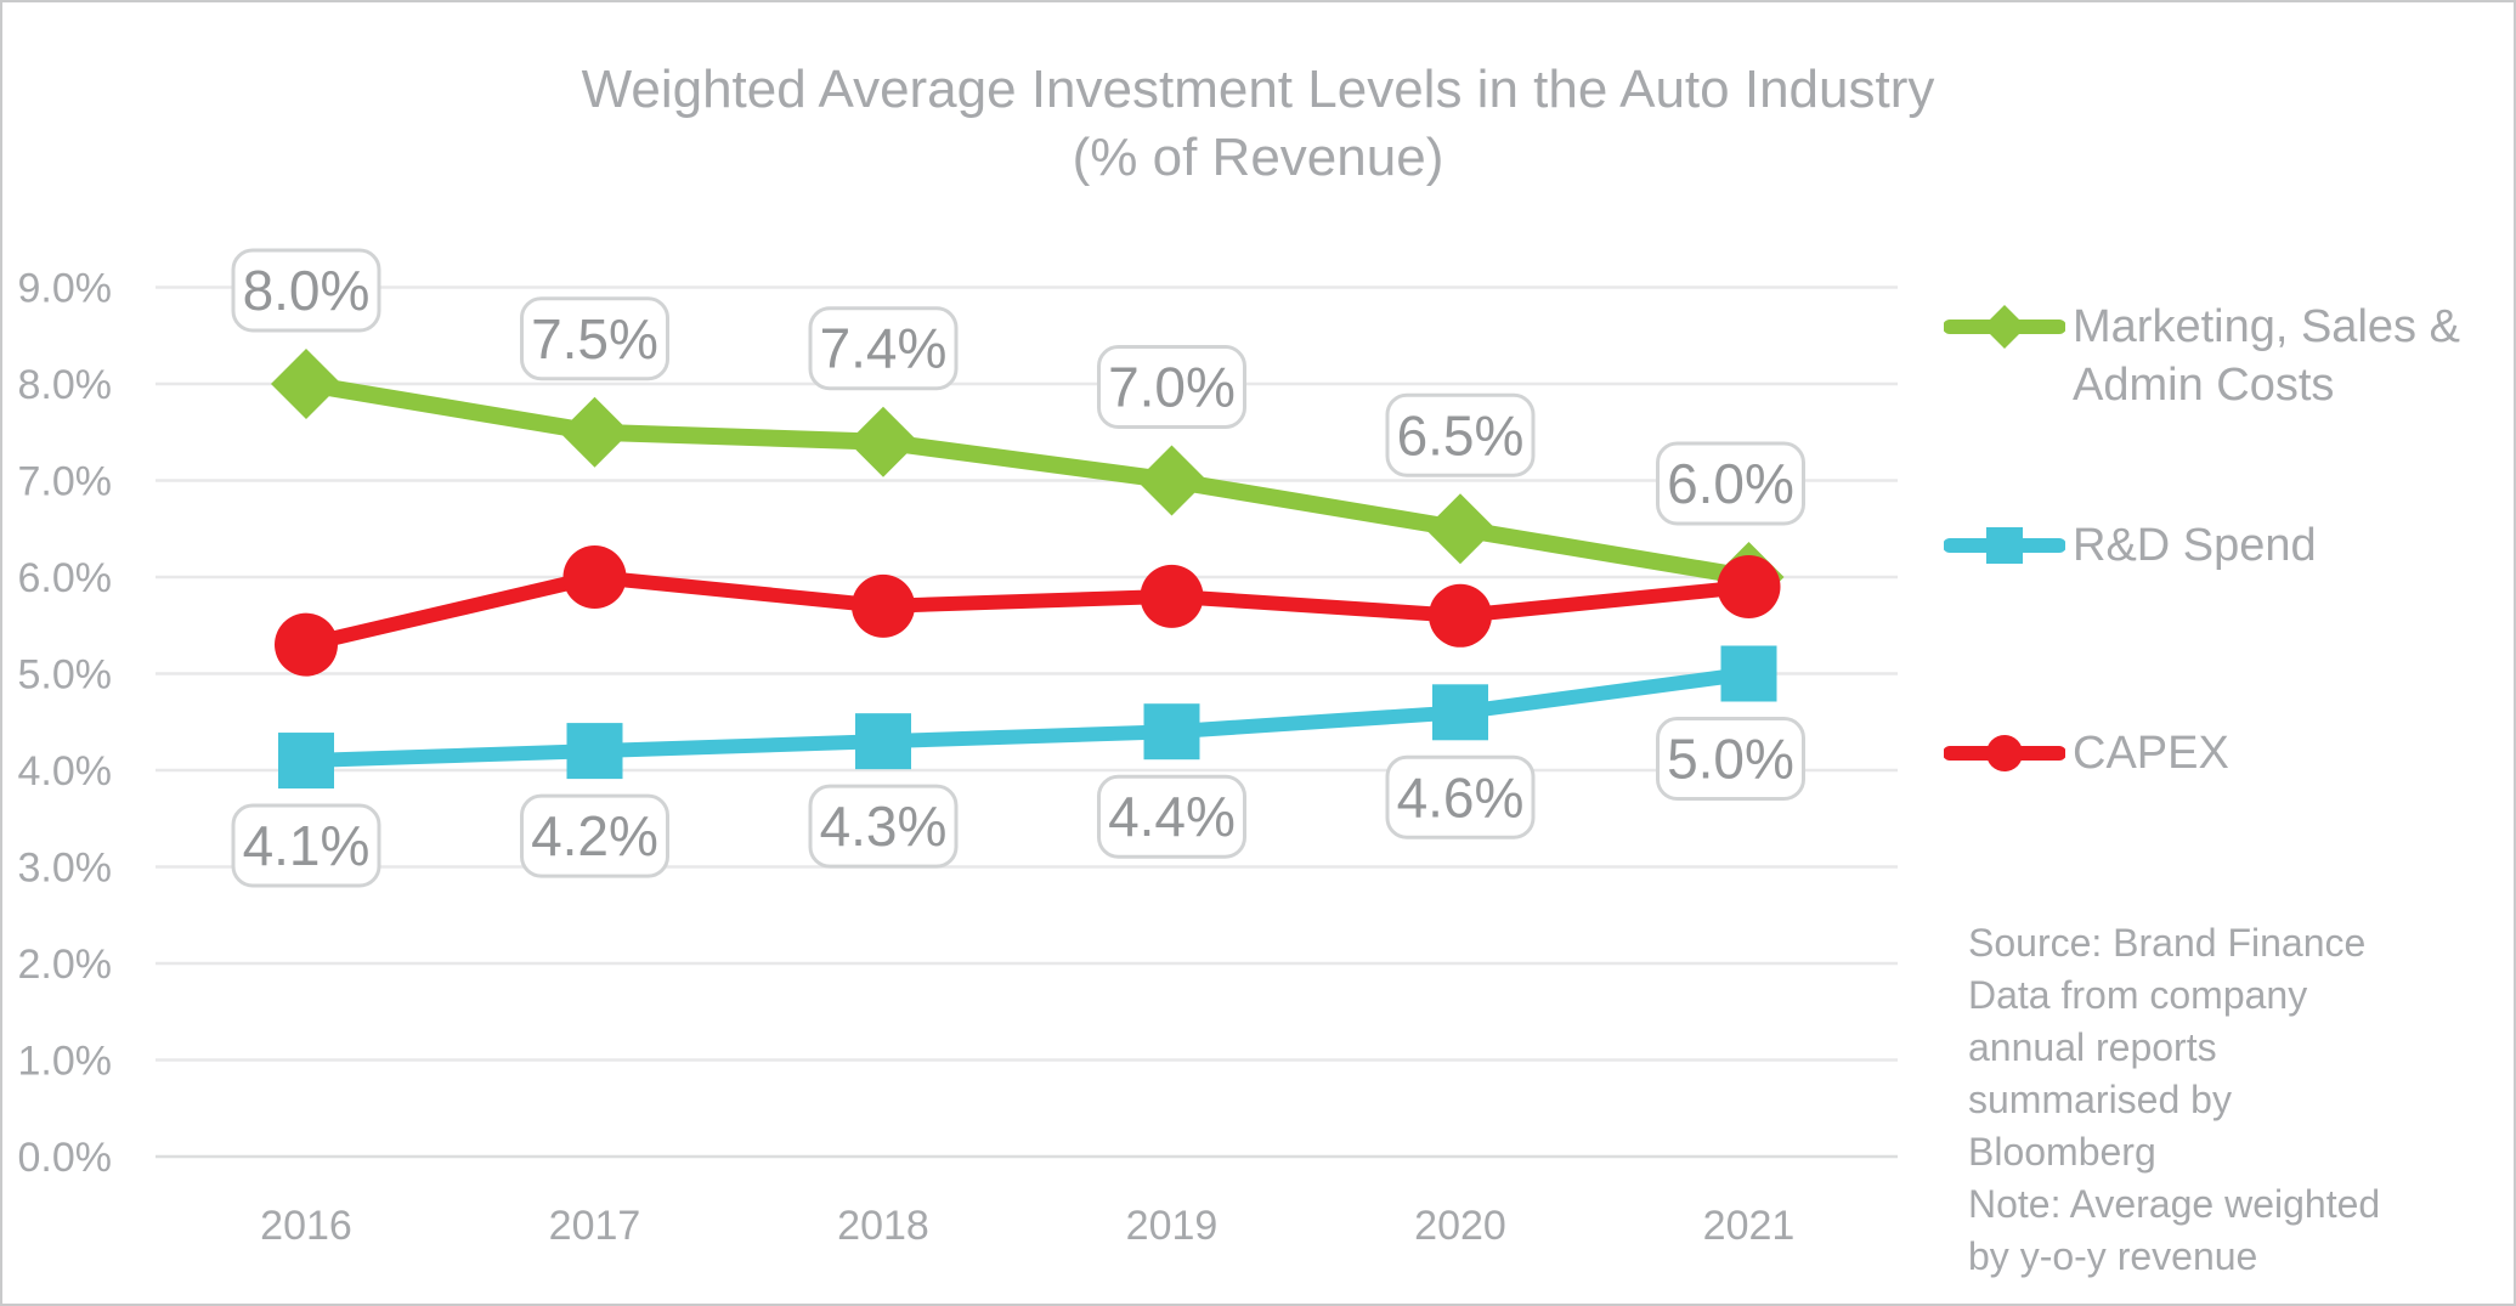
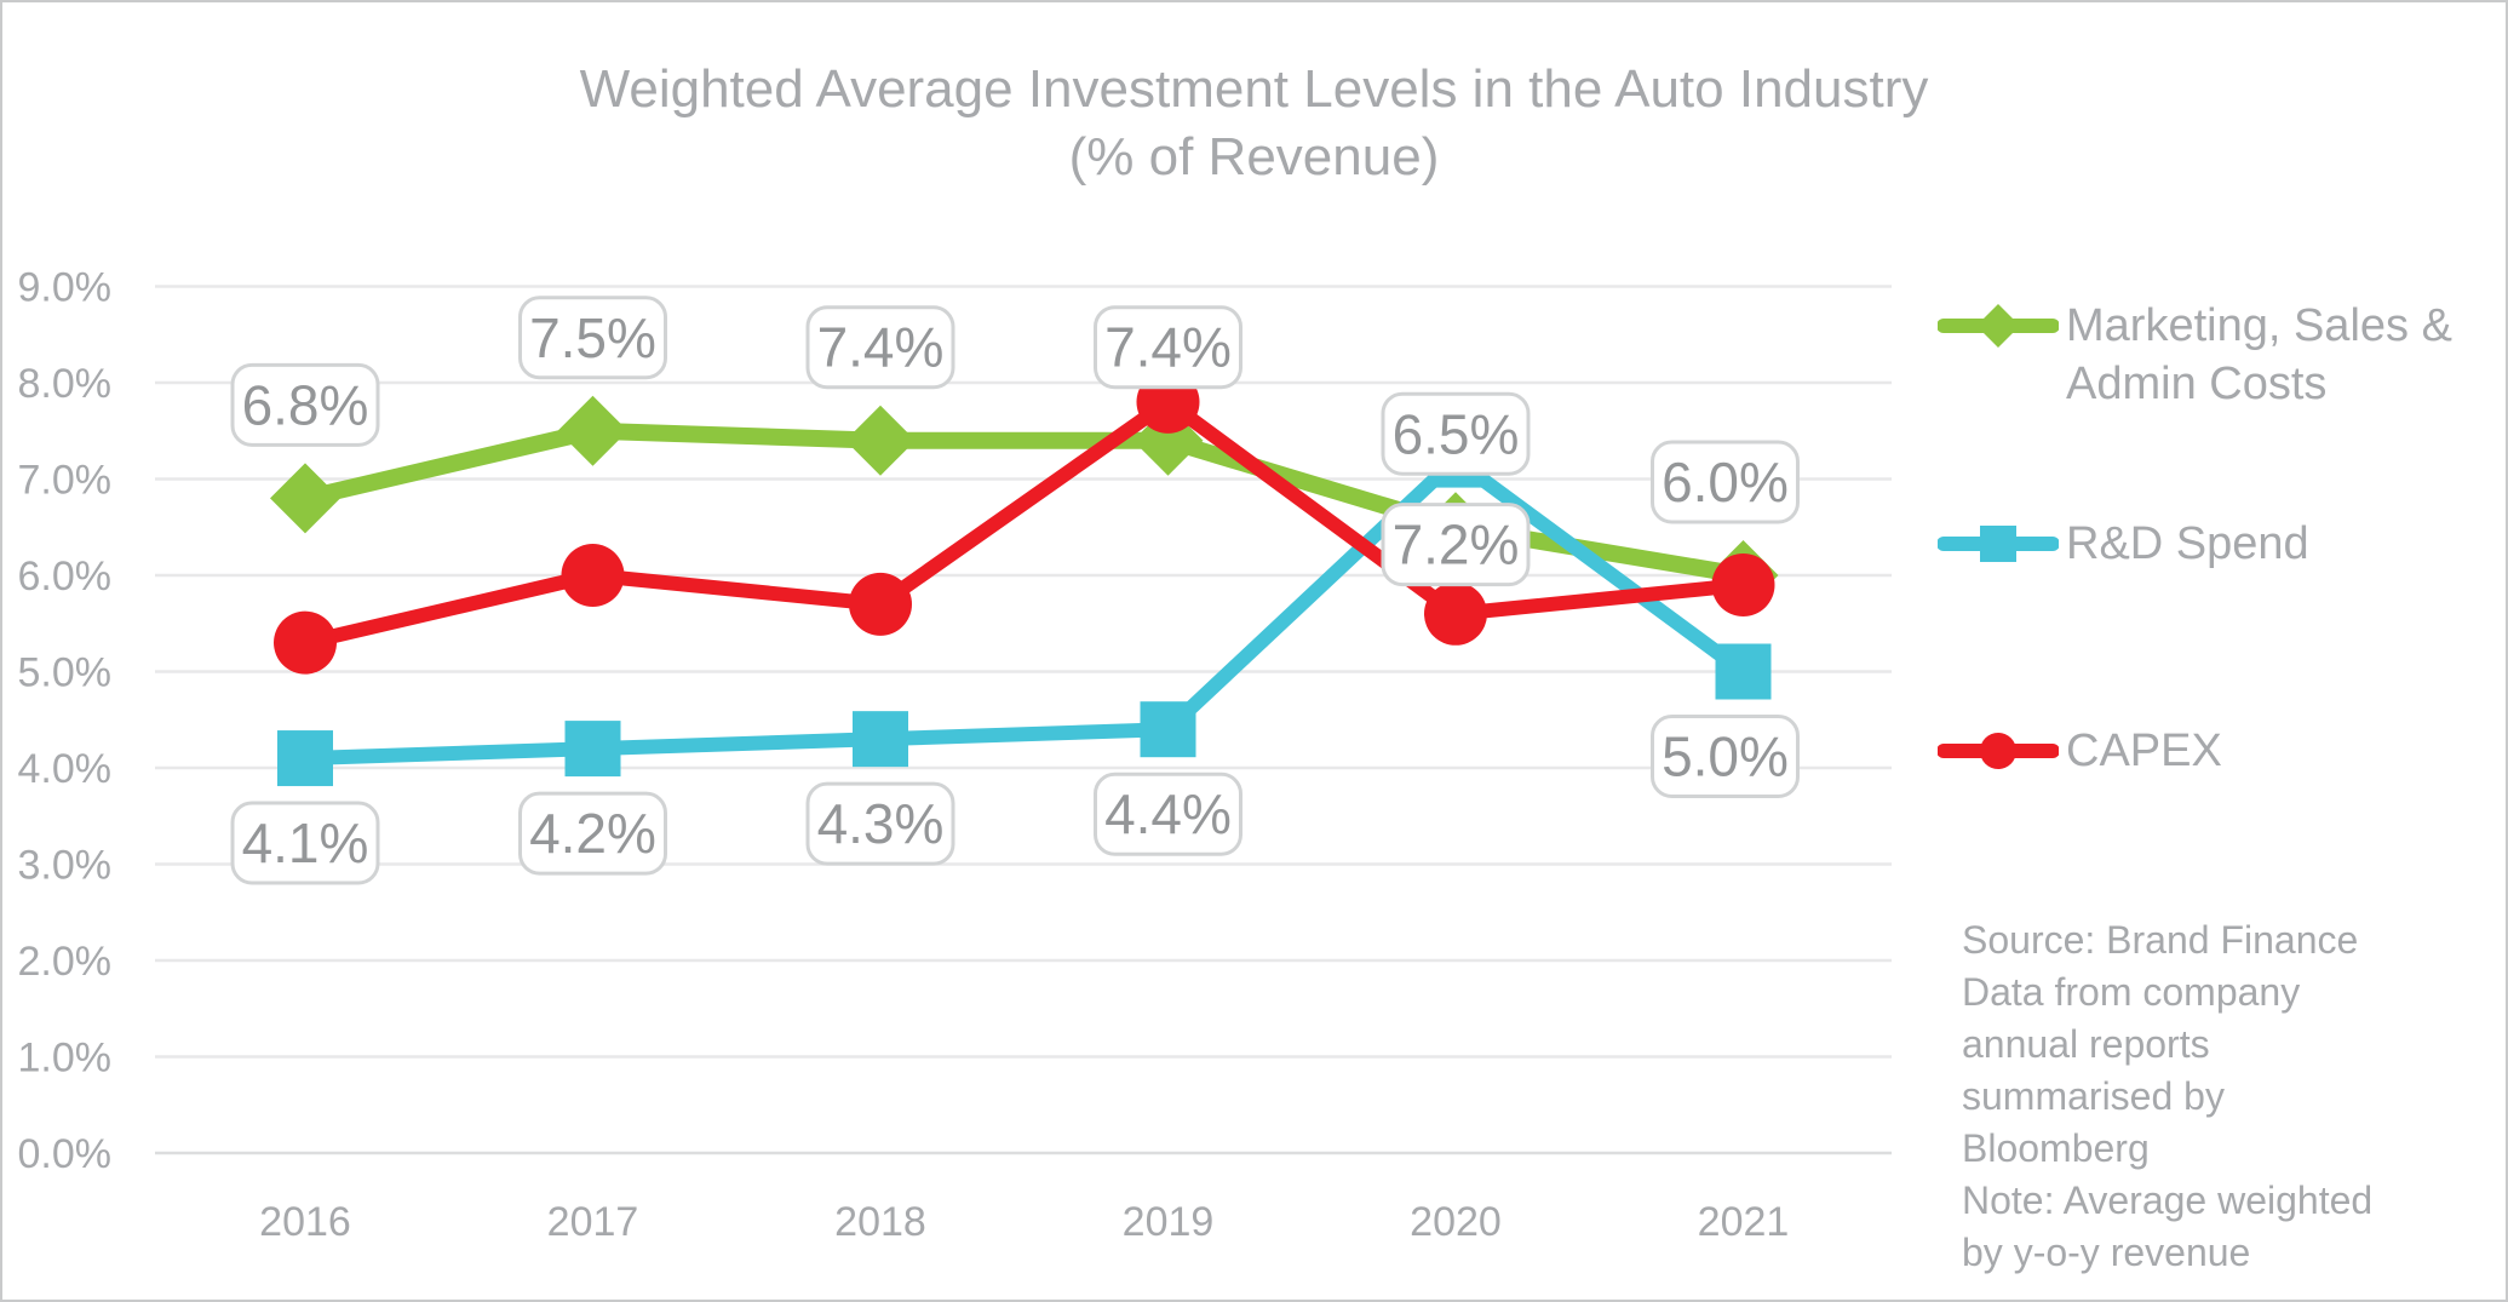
Marketing, Sales & Admin Costs/2016: 8.0% -> 6.8%
Marketing, Sales & Admin Costs/2019: 7.0% -> 7.4%
CAPEX/2019: 5.8% -> 7.8%
R&D Spend/2020: 4.6% -> 7.2%
